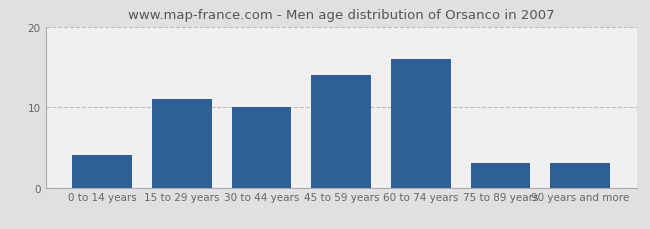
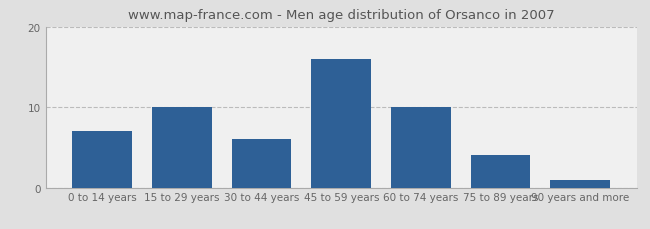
0 to 14 years: 4 -> 7
15 to 29 years: 11 -> 10
30 to 44 years: 10 -> 6
45 to 59 years: 14 -> 16
60 to 74 years: 16 -> 10
75 to 89 years: 3 -> 4
90 years and more: 3 -> 1
